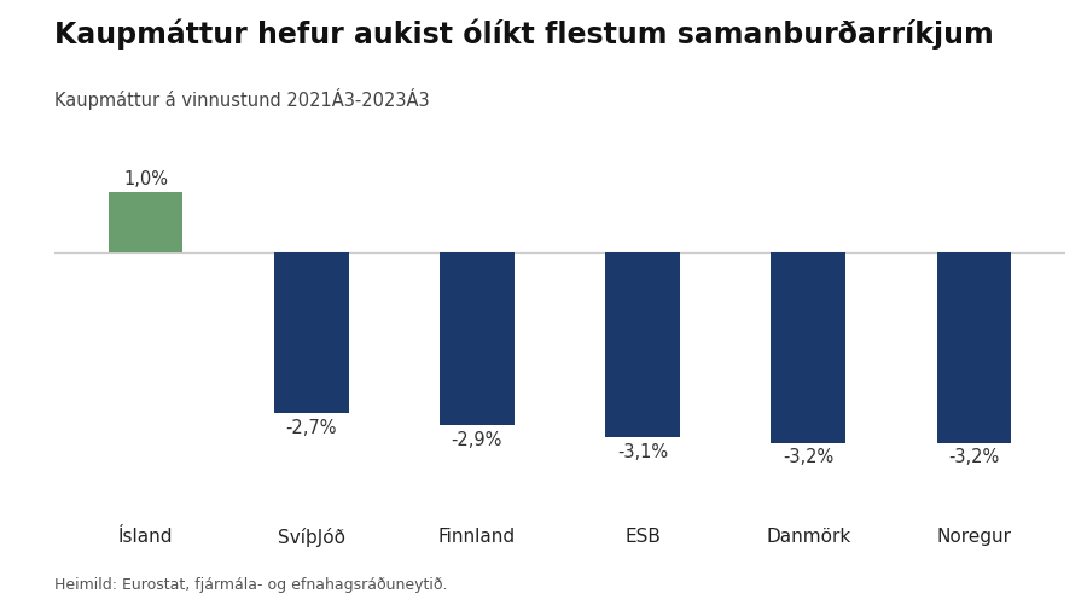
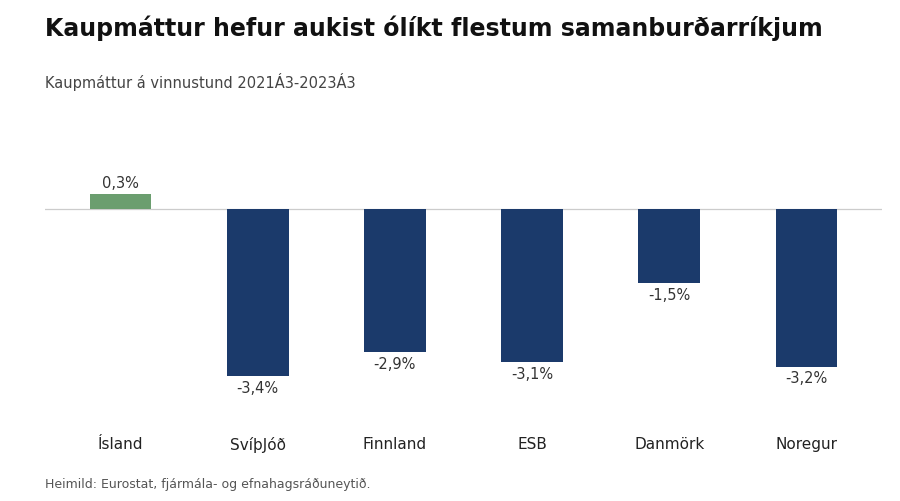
Ísland: 1,0% -> 0,3%
SvíþJóð: -2,7% -> -3,4%
Danmörk: -3,2% -> -1,5%
